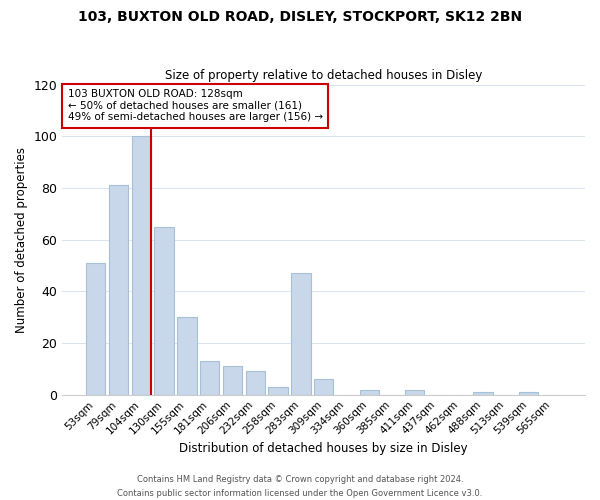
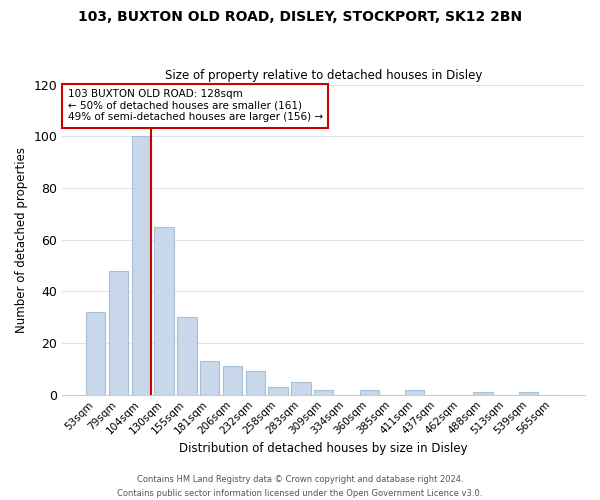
53sqm: 51 -> 32
79sqm: 81 -> 48
283sqm: 47 -> 5
309sqm: 6 -> 2
